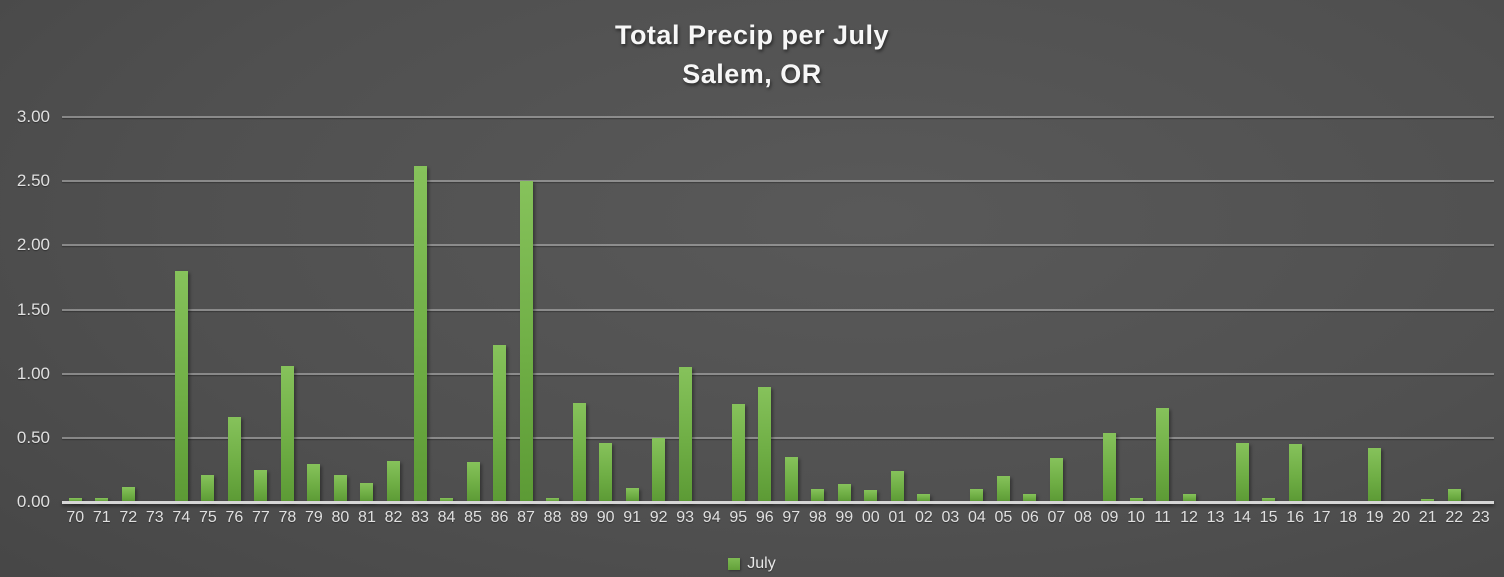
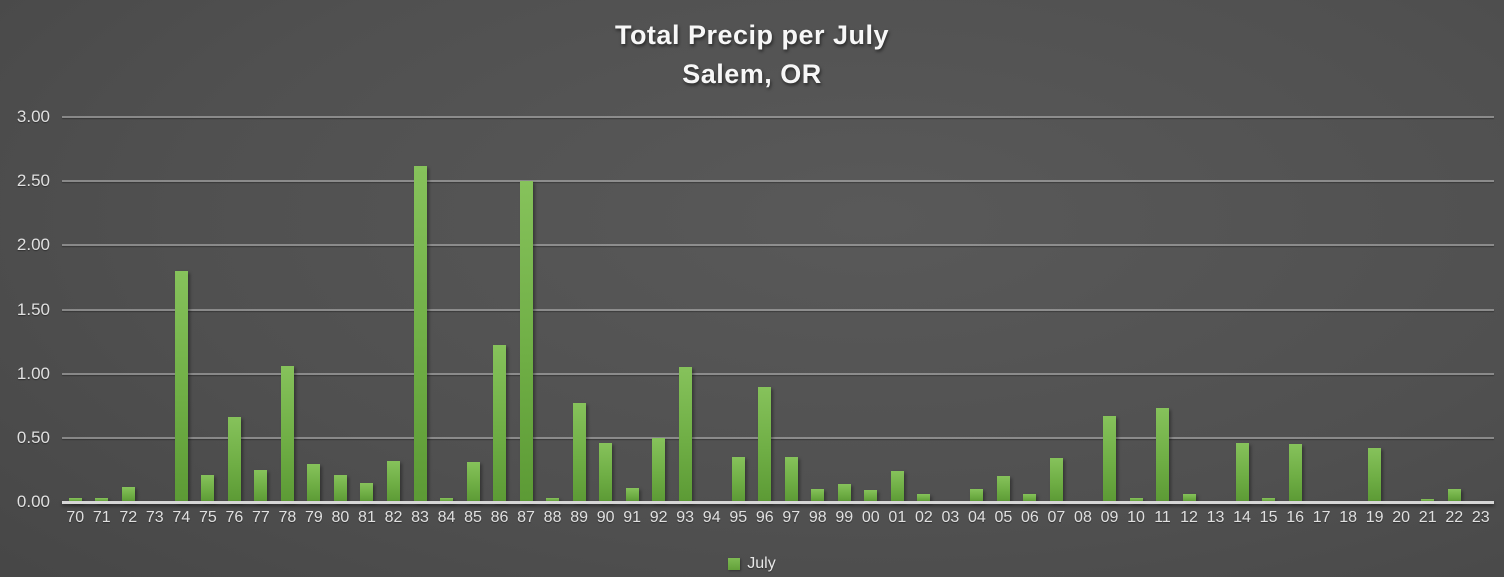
95: 0.76 -> 0.35
09: 0.54 -> 0.67
